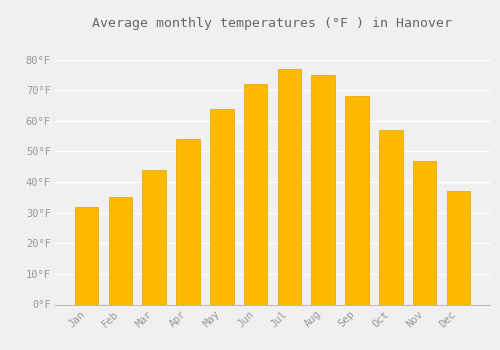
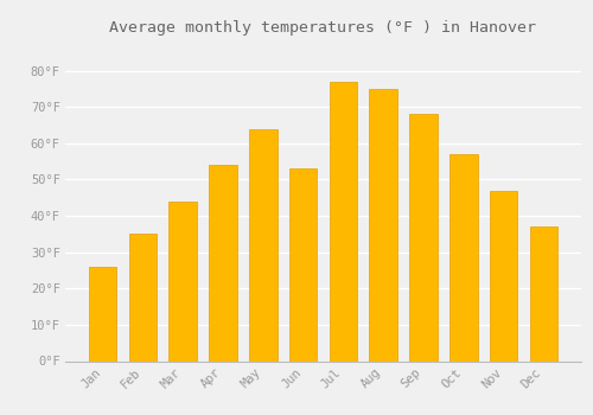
Jan: 32°F -> 26°F
Jun: 72°F -> 53°F
